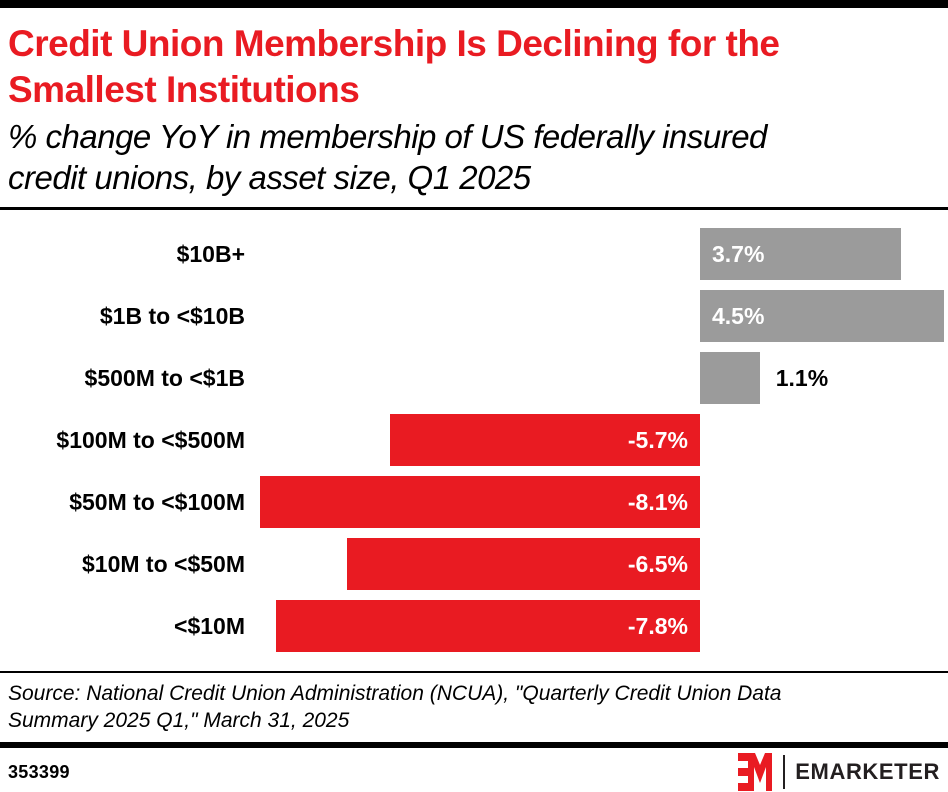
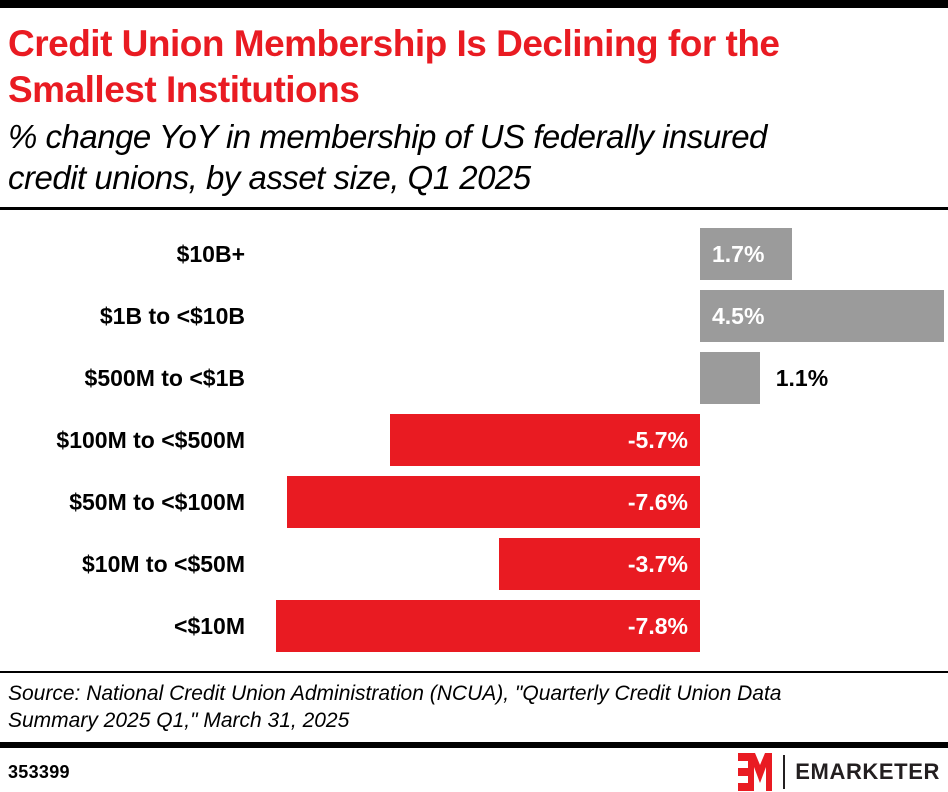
$10B+: 3.7% -> 1.7%
$50M to <$100M: -8.1% -> -7.6%
$10M to <$50M: -6.5% -> -3.7%
